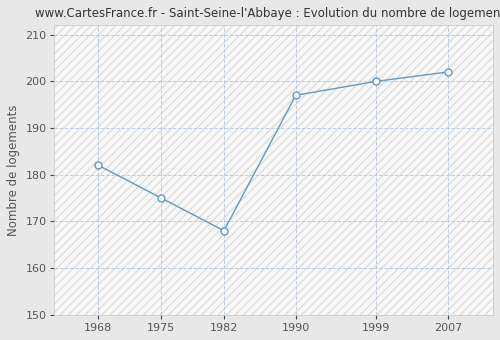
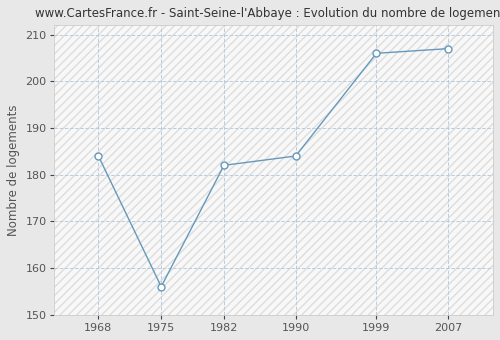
1968: 182 -> 184
1975: 175 -> 156
1982: 168 -> 182
1990: 197 -> 184
1999: 200 -> 206
2007: 202 -> 207
